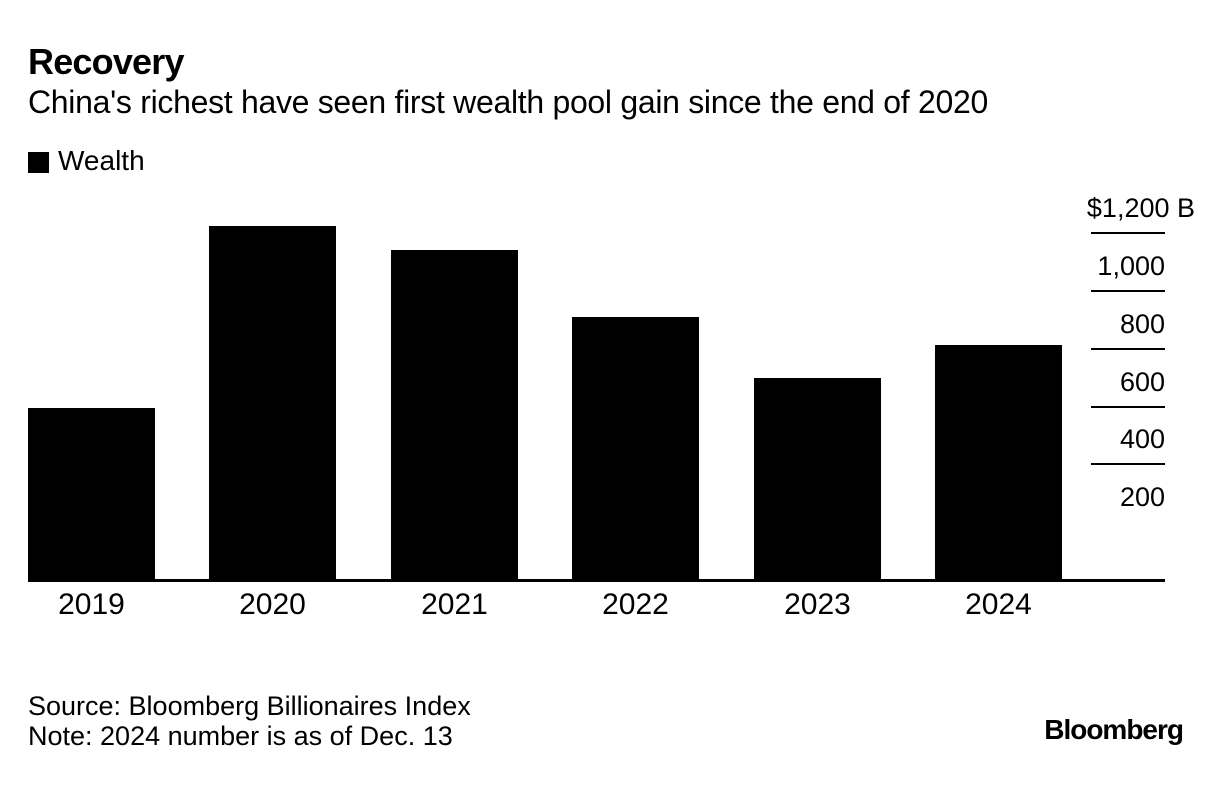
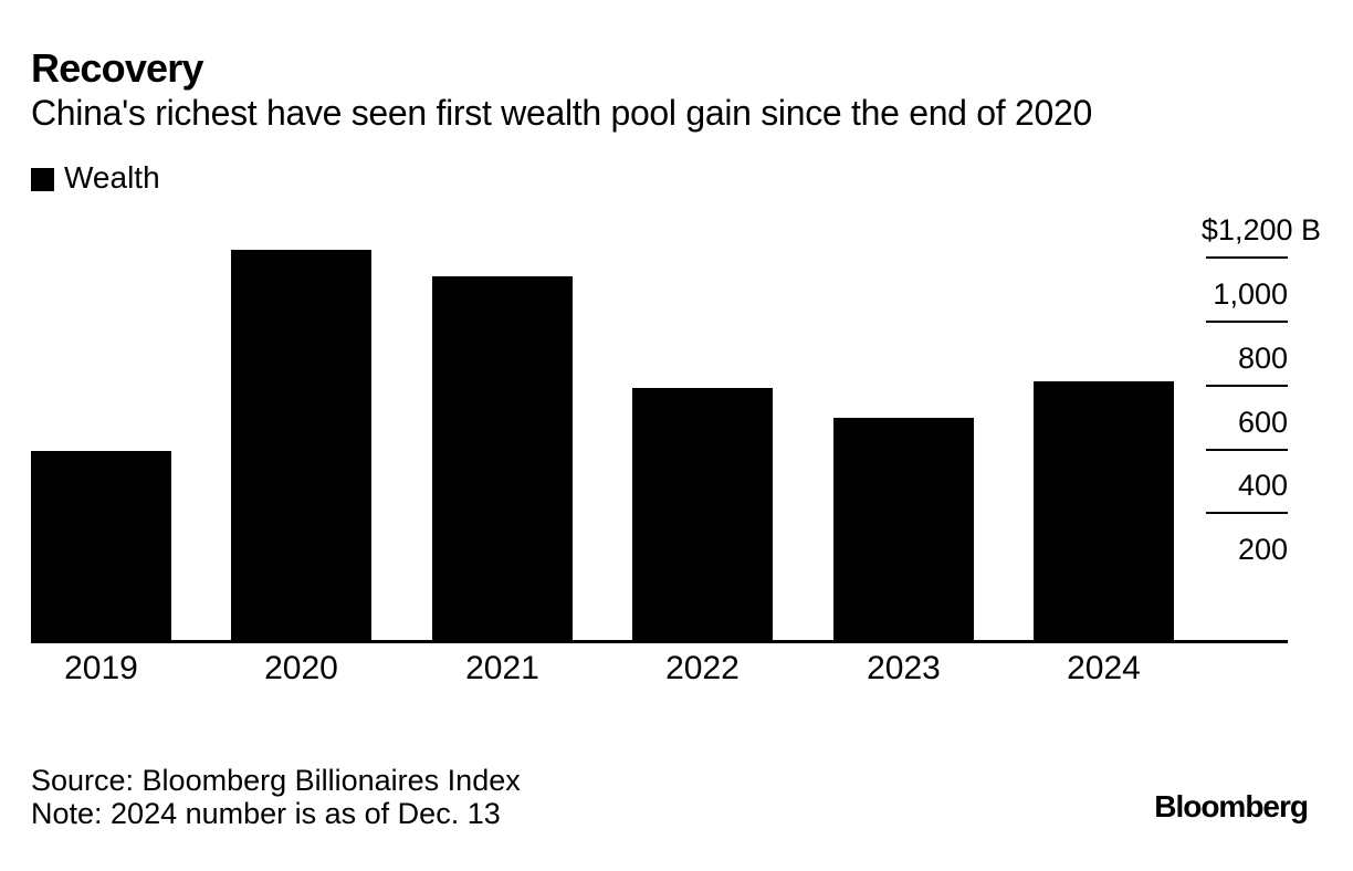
2022: 900 -> 790
